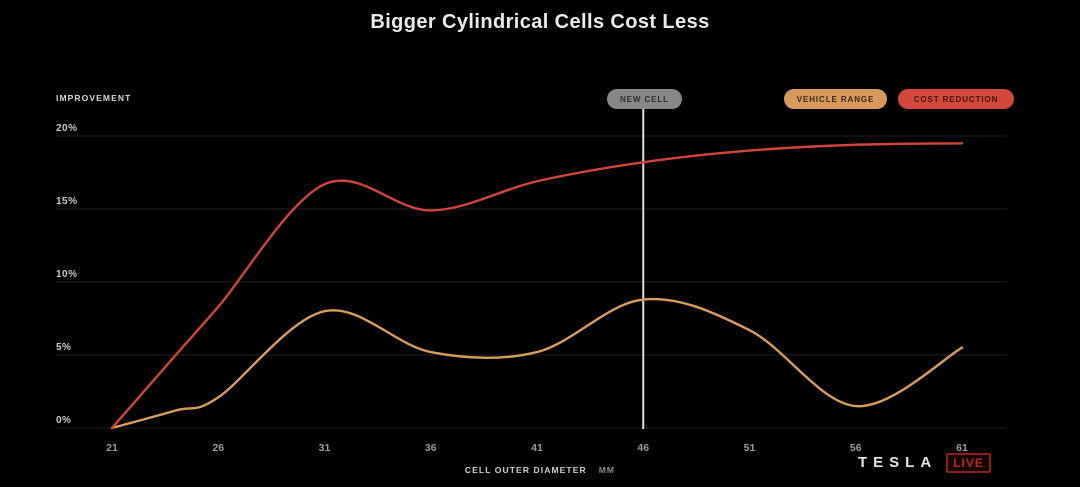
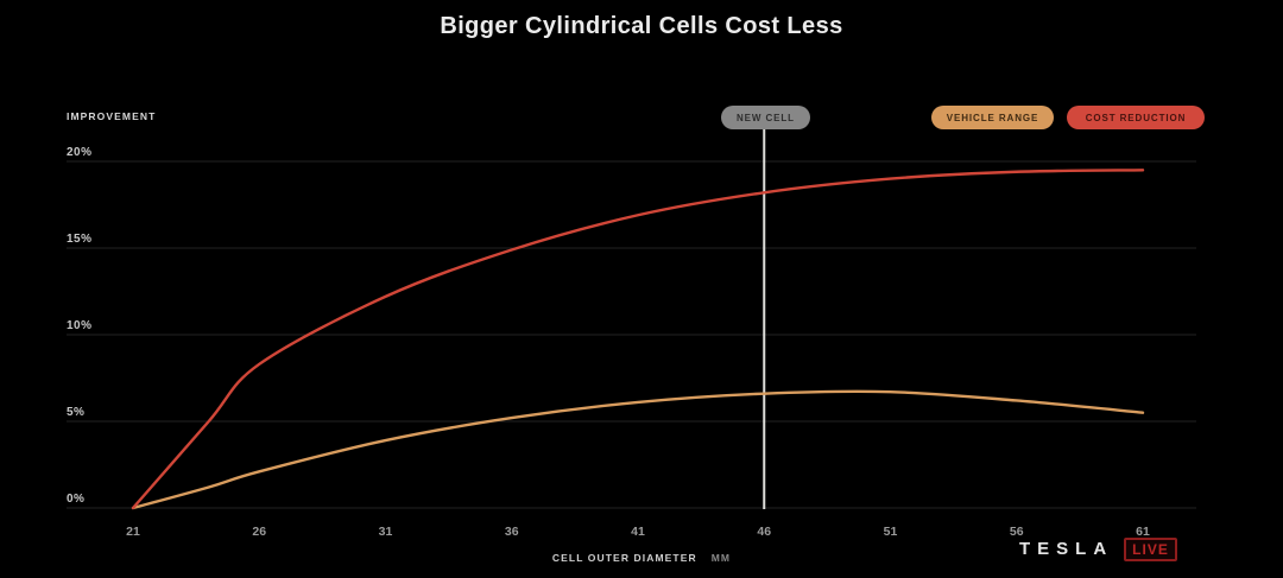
VEHICLE RANGE/31: 8.0% -> 3.9%
COST REDUCTION/31: 16.7% -> 12.2%
VEHICLE RANGE/41: 5.2% -> 6.1%
VEHICLE RANGE/46: 8.8% -> 6.6%
VEHICLE RANGE/56: 1.5% -> 6.2%
